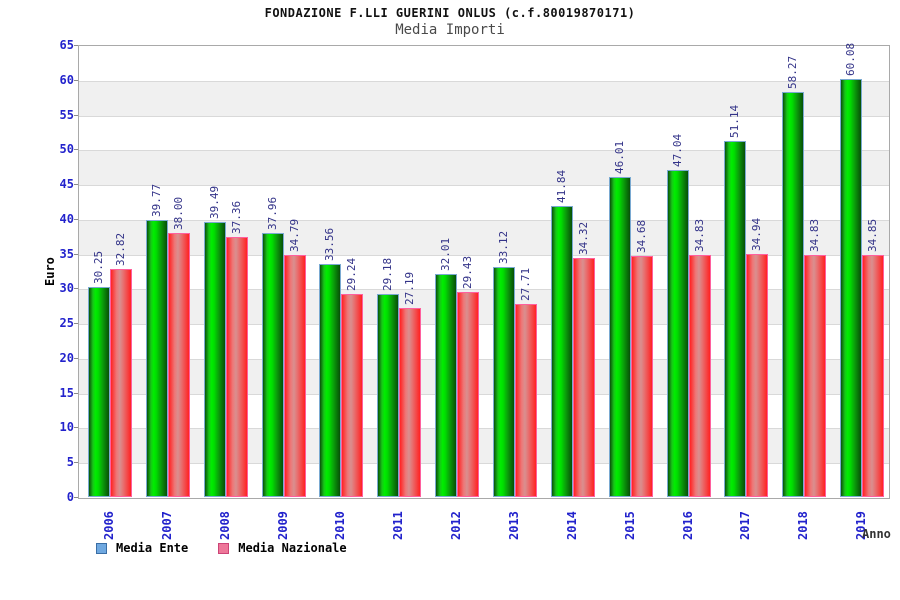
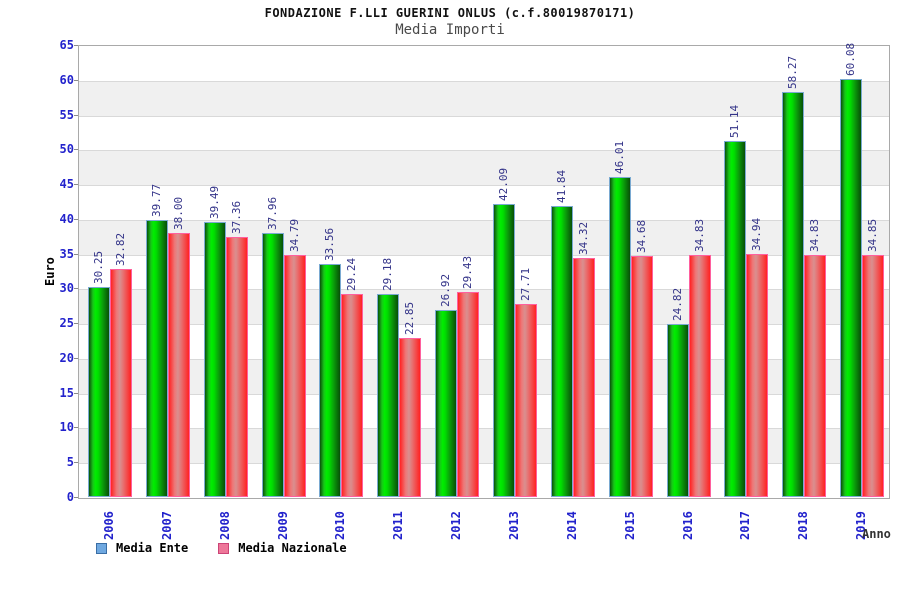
Media Nazionale/2011: 27.19 -> 22.85
Media Ente/2012: 32.01 -> 26.92
Media Ente/2013: 33.12 -> 42.09
Media Ente/2016: 47.04 -> 24.82
